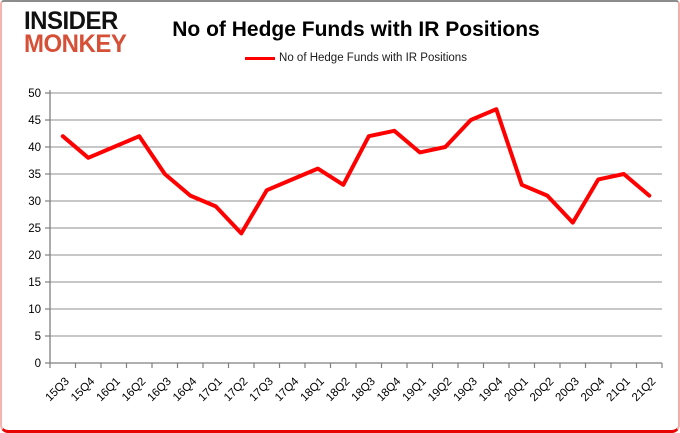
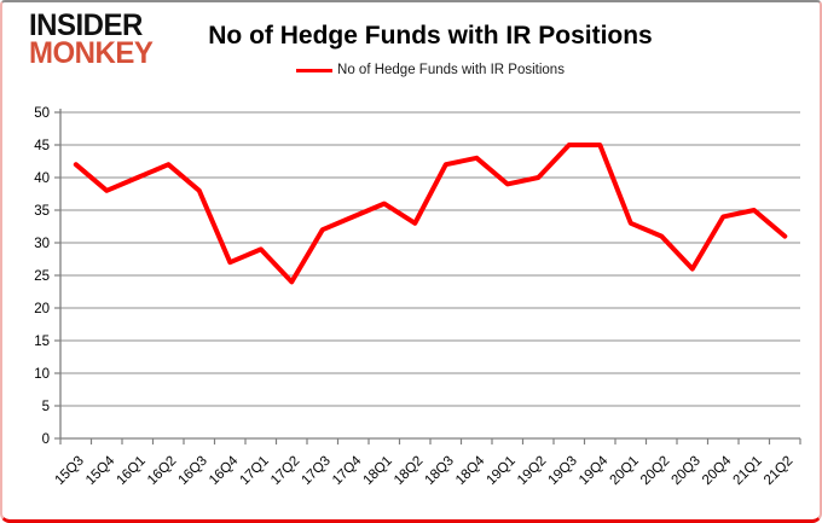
16Q3: 35 -> 38
16Q4: 31 -> 27
19Q4: 47 -> 45
